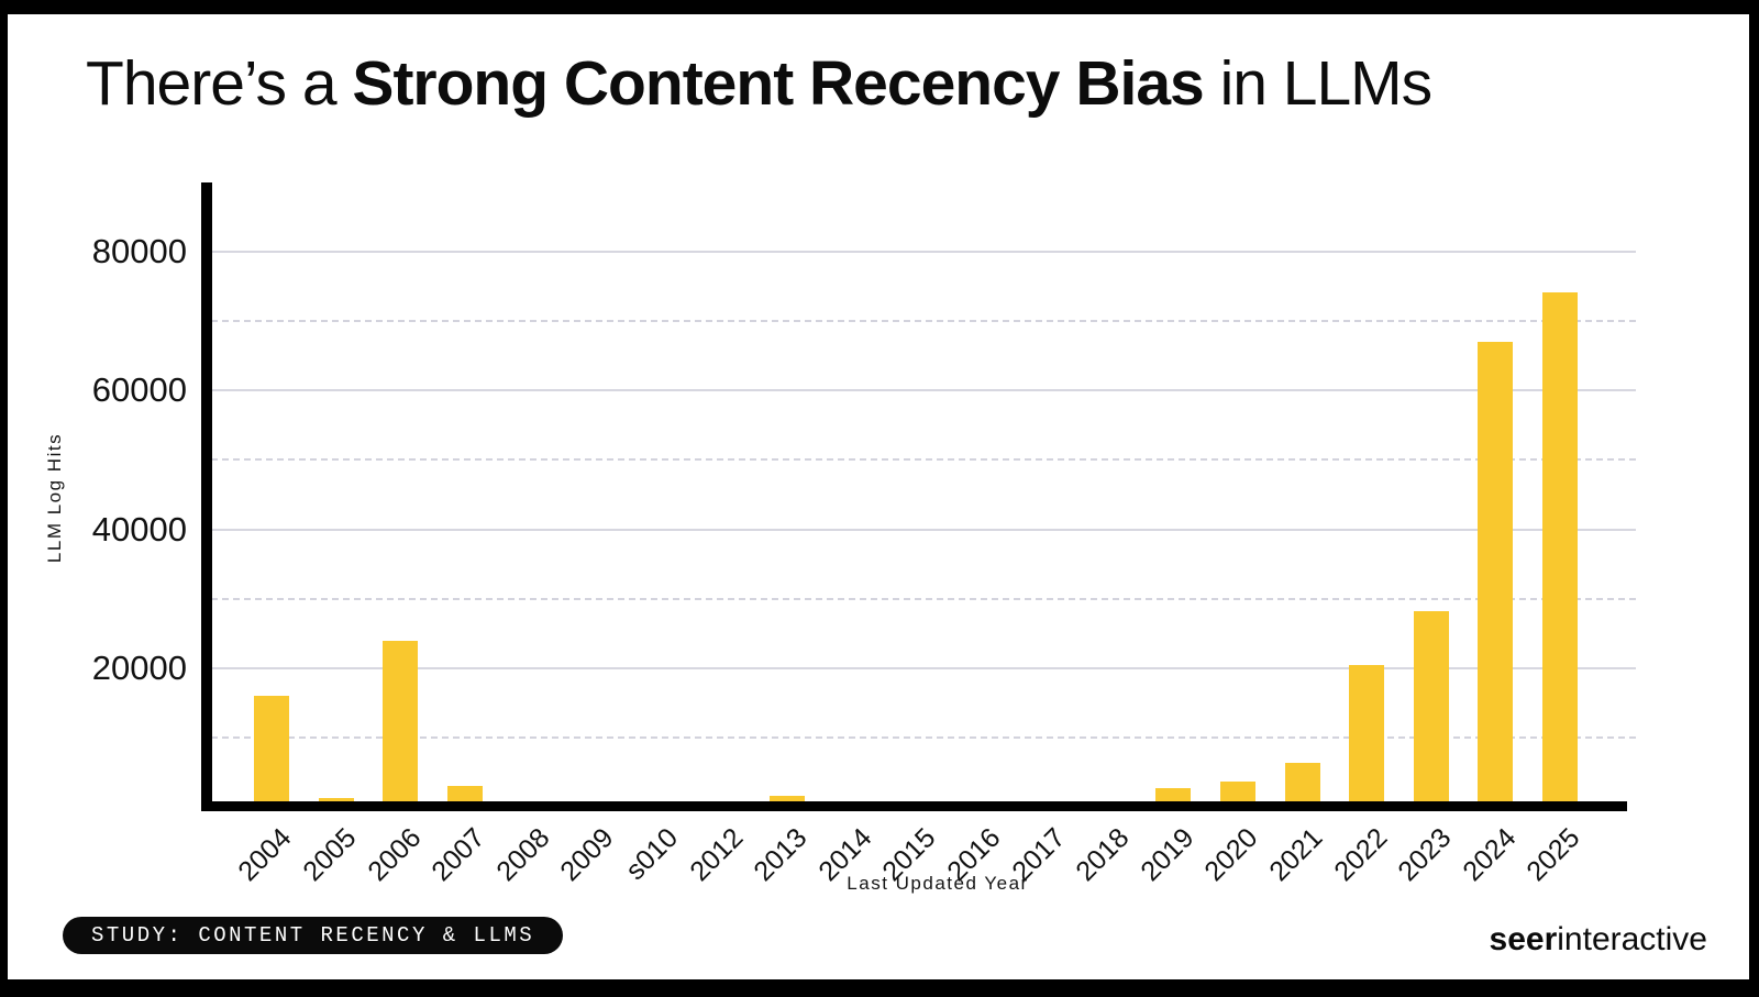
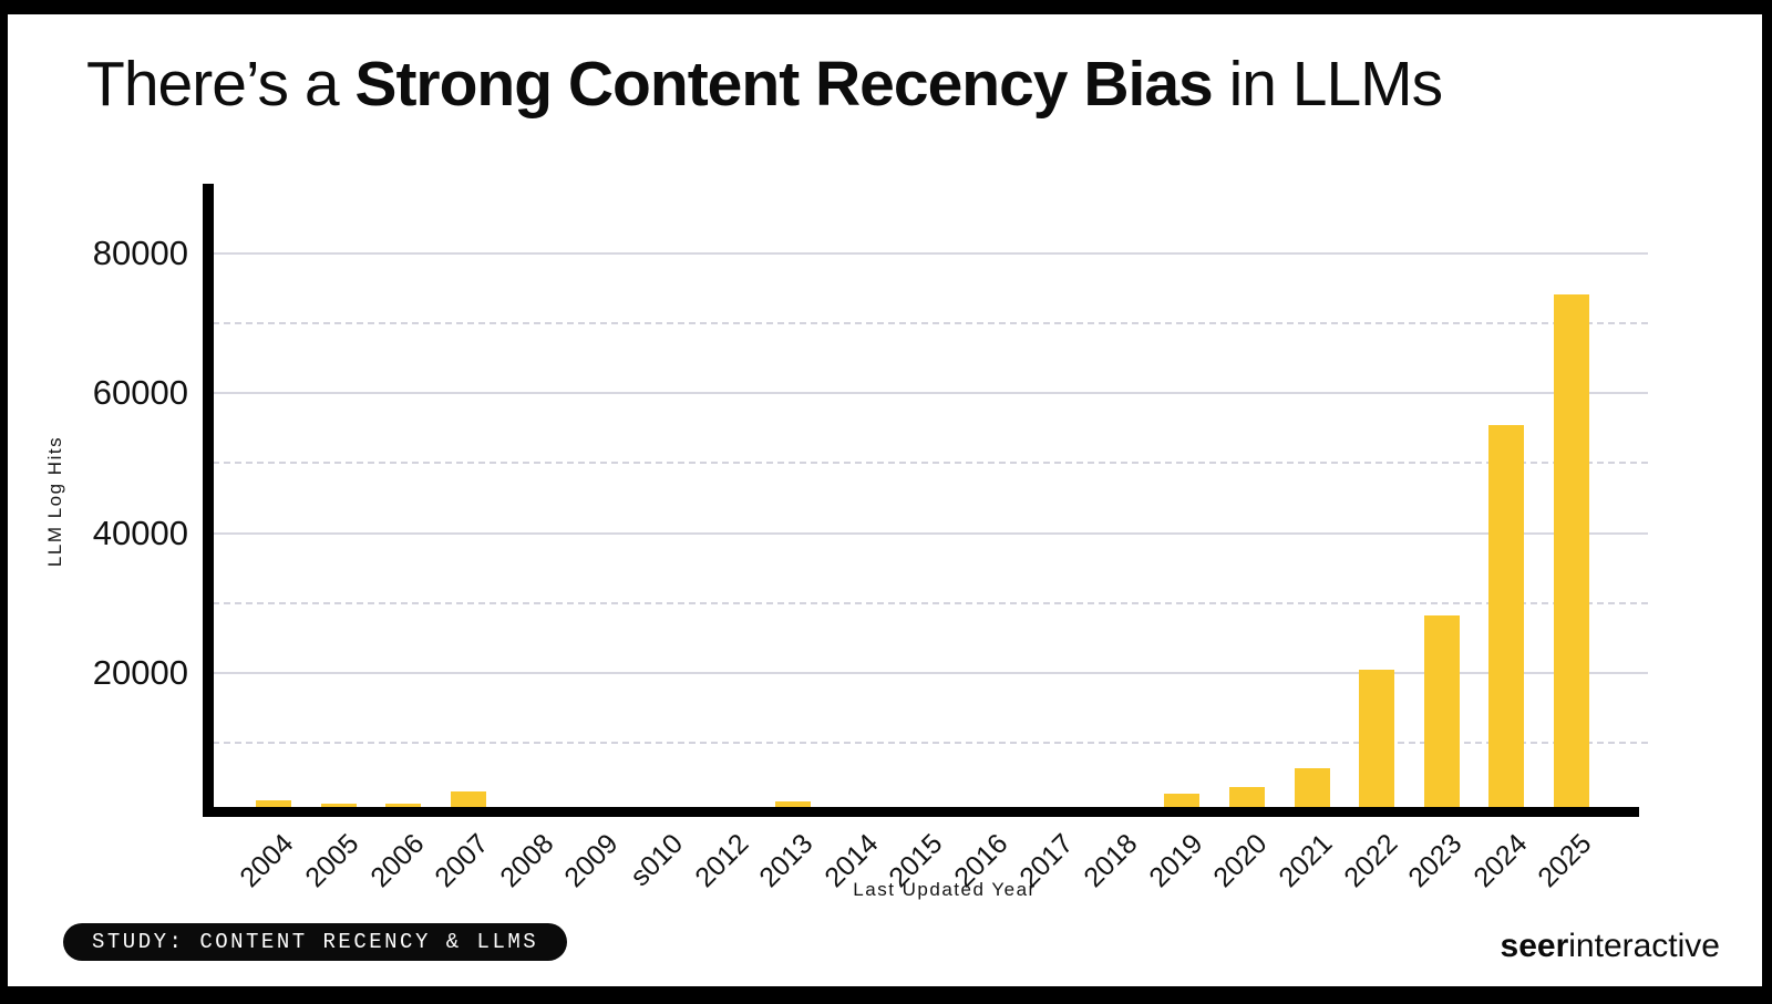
2004: 16000 -> 2000
2006: 24000 -> 1000
2024: 67000 -> 56000
